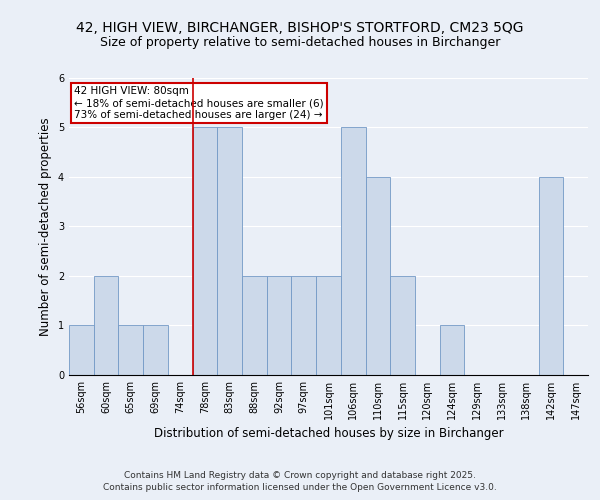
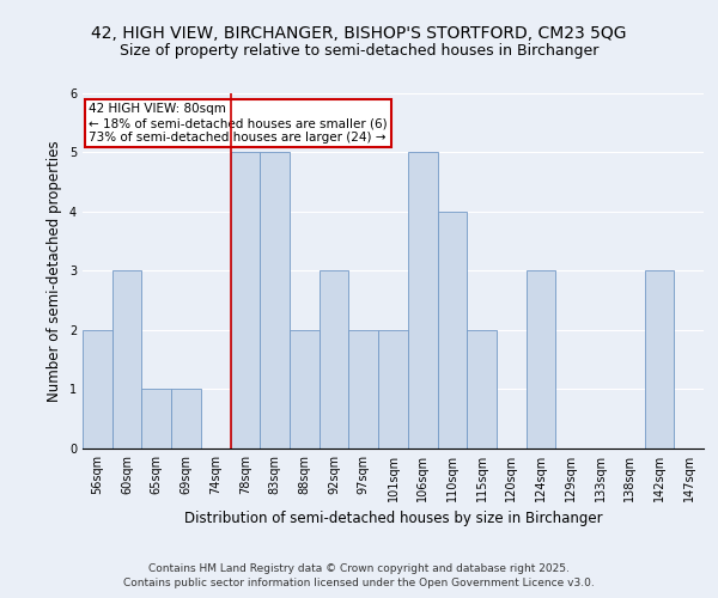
56sqm: 1 -> 2
60sqm: 2 -> 3
92sqm: 2 -> 3
124sqm: 1 -> 3
142sqm: 4 -> 3
